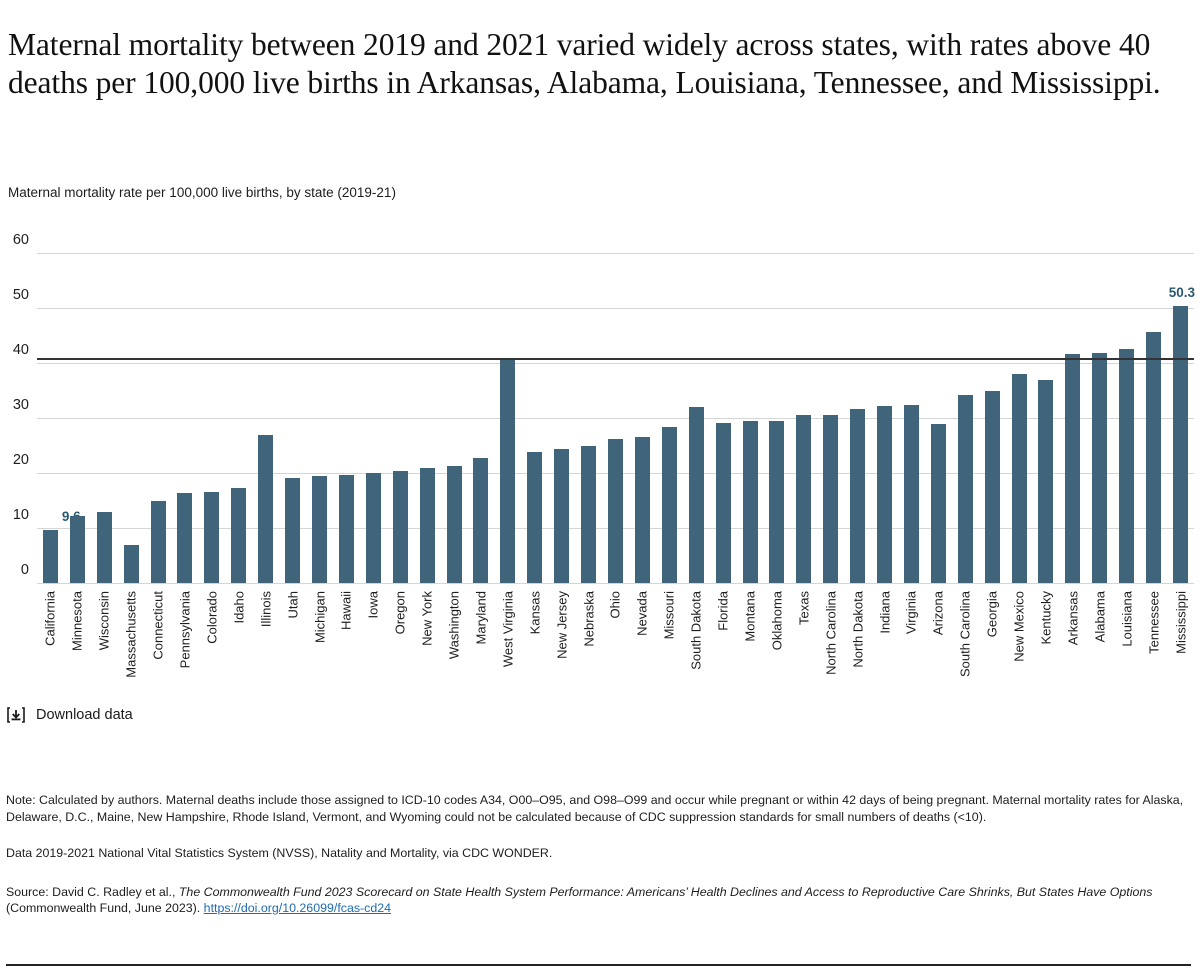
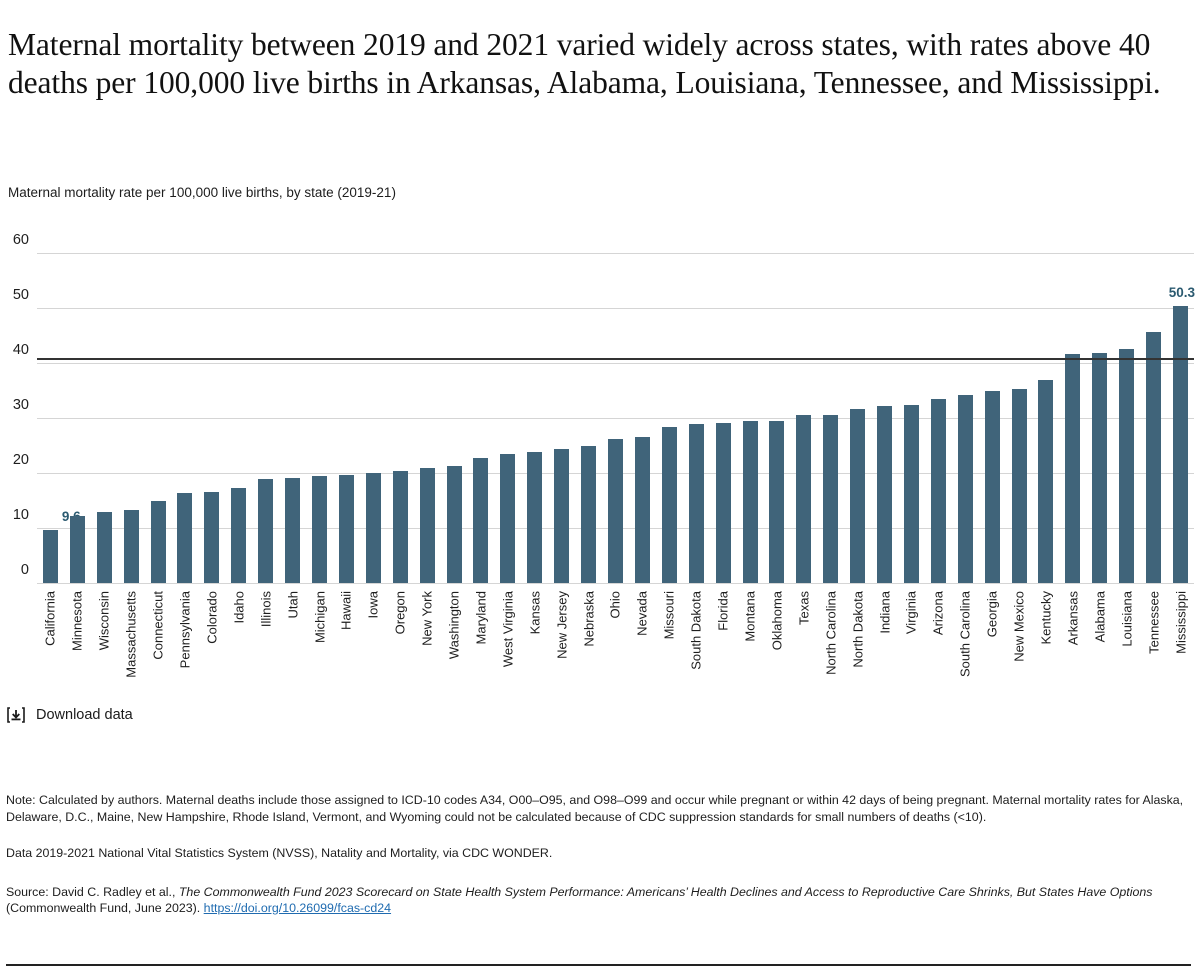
Massachusetts: 7 -> 13
Illinois: 27 -> 19
West Virginia: 41 -> 23
South Dakota: 32 -> 29
Arizona: 29 -> 33
New Mexico: 38 -> 35
